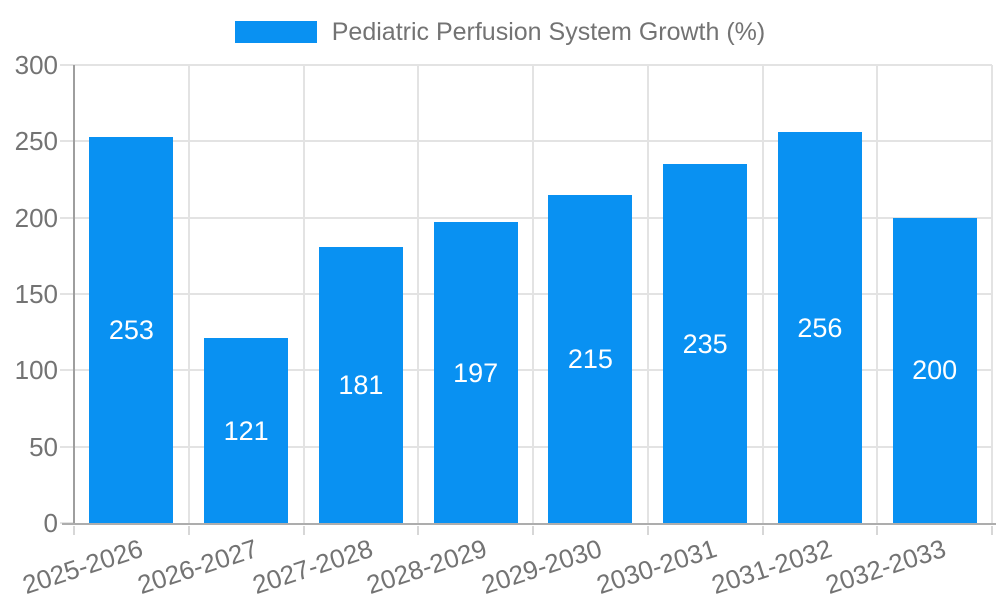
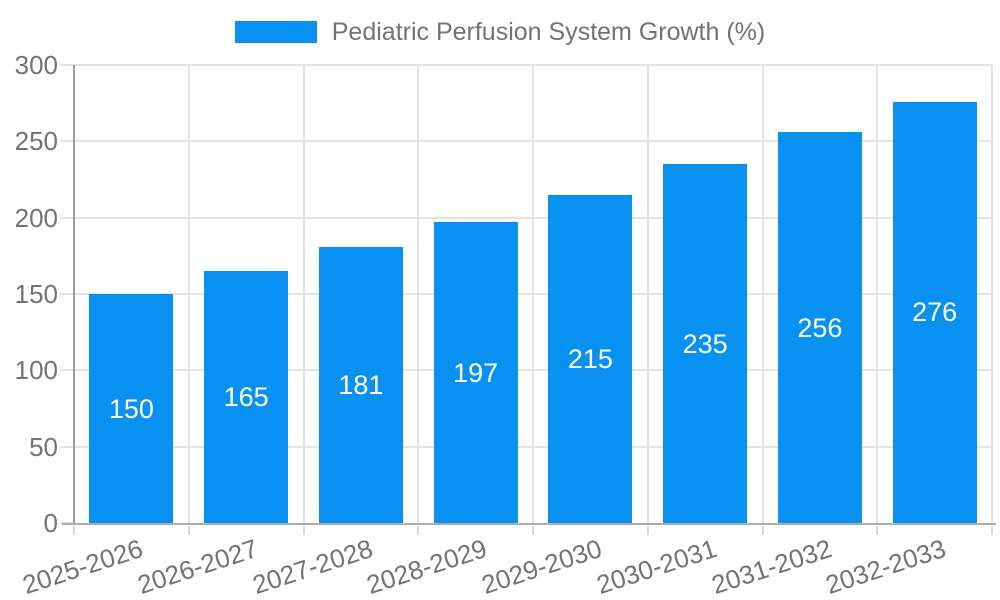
2025-2026: 253 -> 150
2026-2027: 121 -> 165
2032-2033: 200 -> 276
